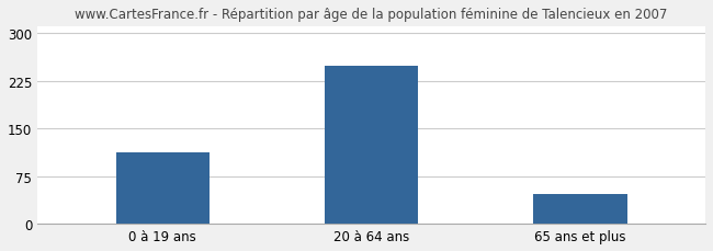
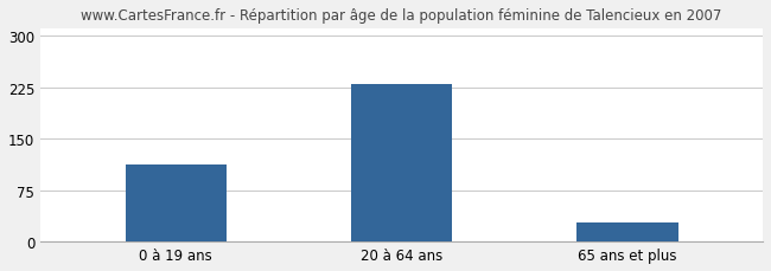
20 à 64 ans: 248 -> 230
65 ans et plus: 47 -> 28
